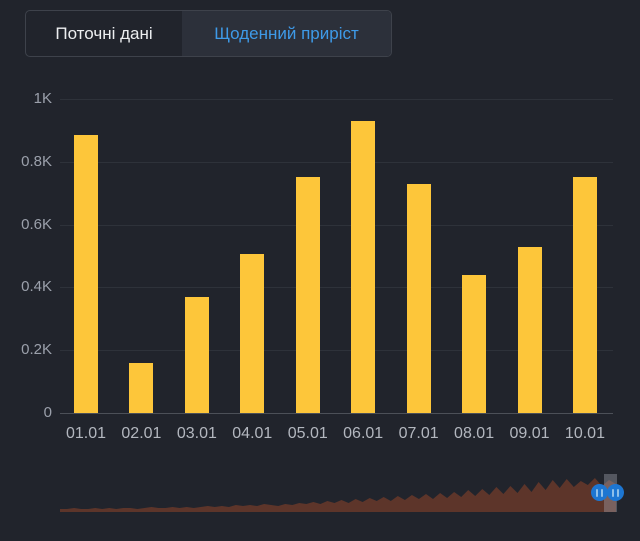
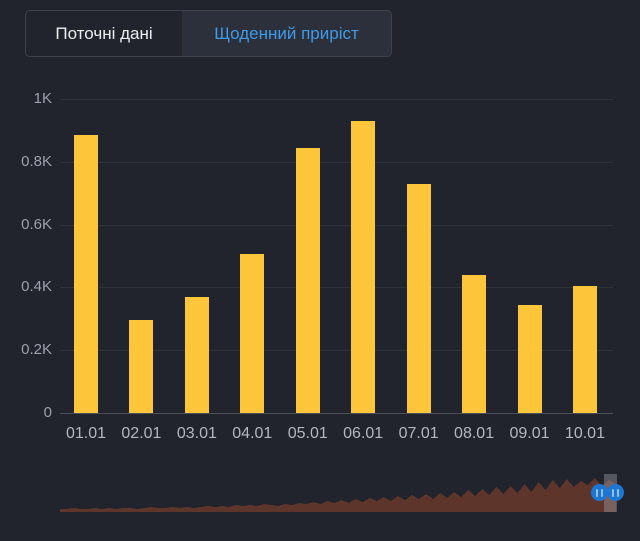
02.01: 0.16K -> 0.30K
05.01: 0.75K -> 0.84K
09.01: 0.53K -> 0.34K
10.01: 0.75K -> 0.40K
